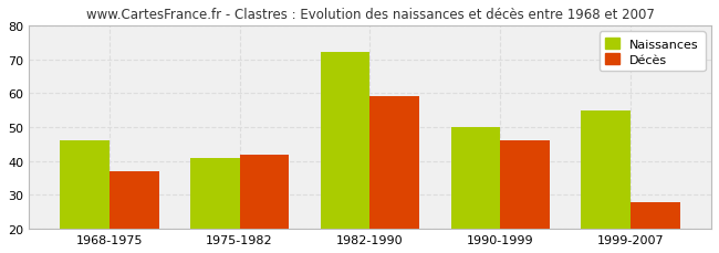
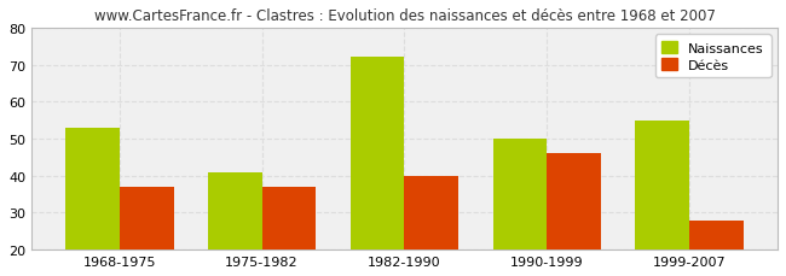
Naissances/1968-1975: 46 -> 53
Décès/1975-1982: 42 -> 37
Décès/1982-1990: 59 -> 40
